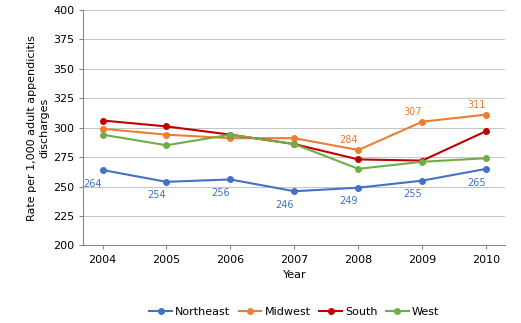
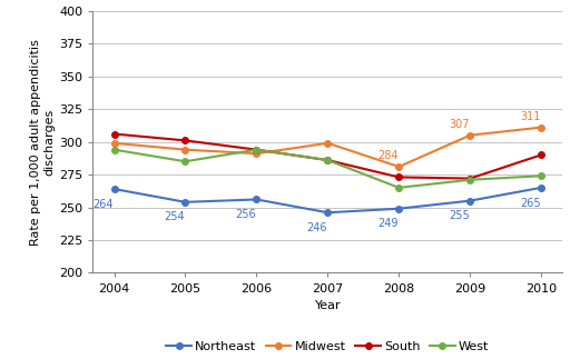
Midwest/2007: 291 -> 299
South/2010: 297 -> 290
